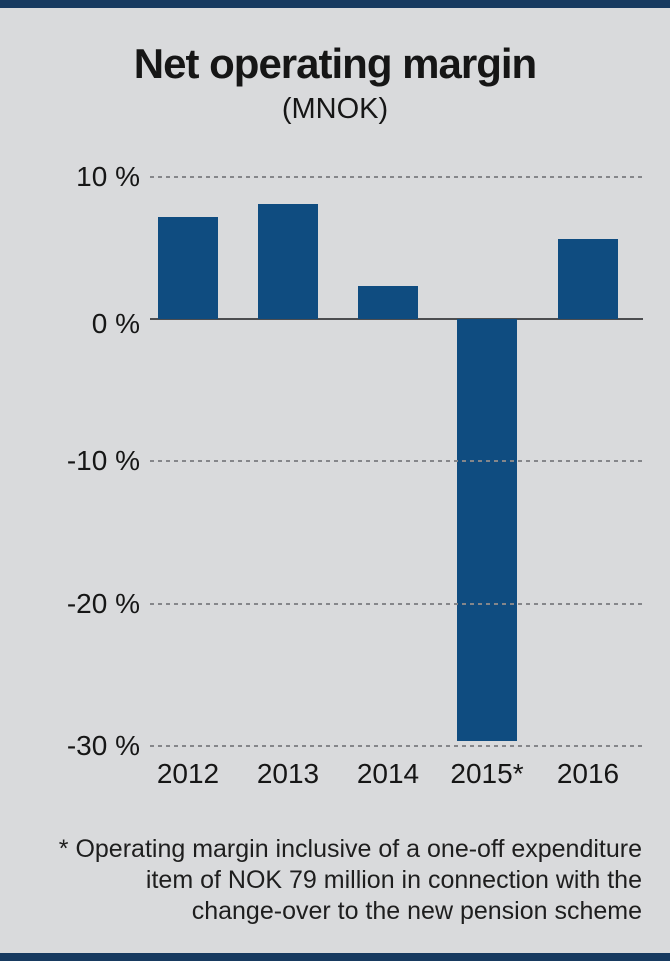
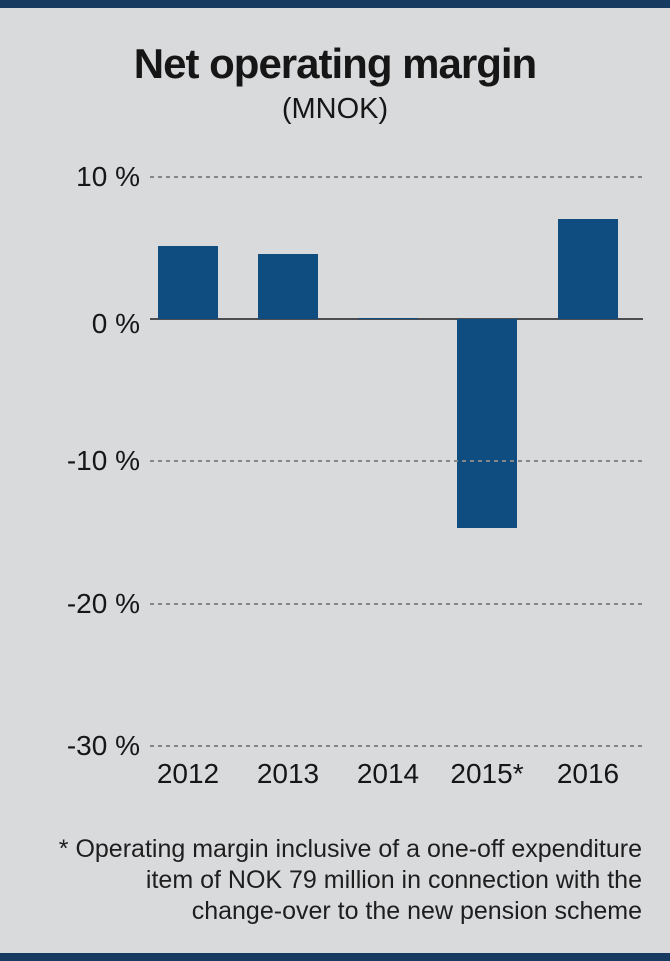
2012: 7.2% -> 5.1%
2013: 8.1% -> 4.6%
2014: 2.3% -> 0.1%
2015*: -29.7% -> -14.7%
2016: 5.6% -> 7.0%
